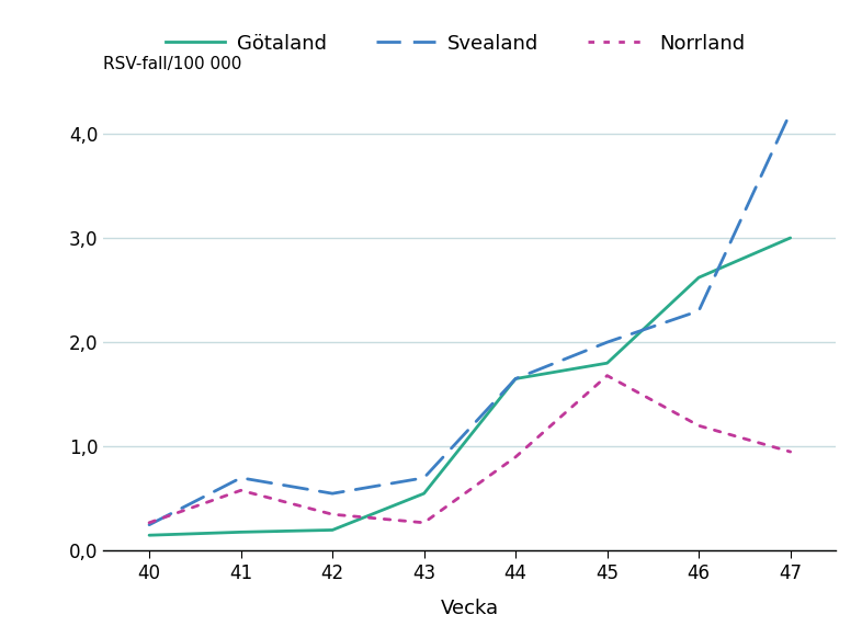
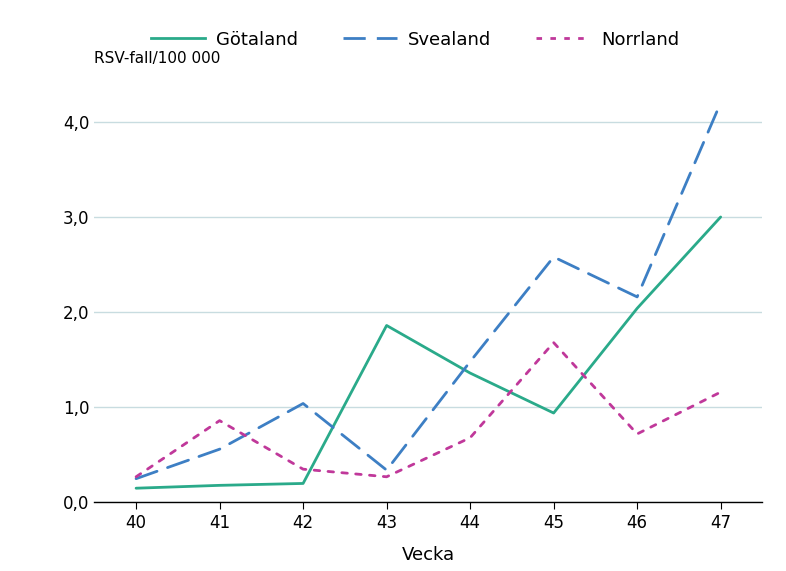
Svealand/41: 0,70 -> 0,56
Norrland/41: 0,58 -> 0,86
Svealand/42: 0,55 -> 1,04
Götaland/43: 0,55 -> 1,86
Svealand/43: 0,70 -> 0,34
Götaland/44: 1,65 -> 1,36
Svealand/44: 1,65 -> 1,48
Norrland/44: 0,90 -> 0,68
Götaland/45: 1,80 -> 0,94
Svealand/45: 2,00 -> 2,58
Götaland/46: 2,62 -> 2,04
Svealand/46: 2,30 -> 2,16
Norrland/46: 1,20 -> 0,72
Norrland/47: 0,95 -> 1,16
